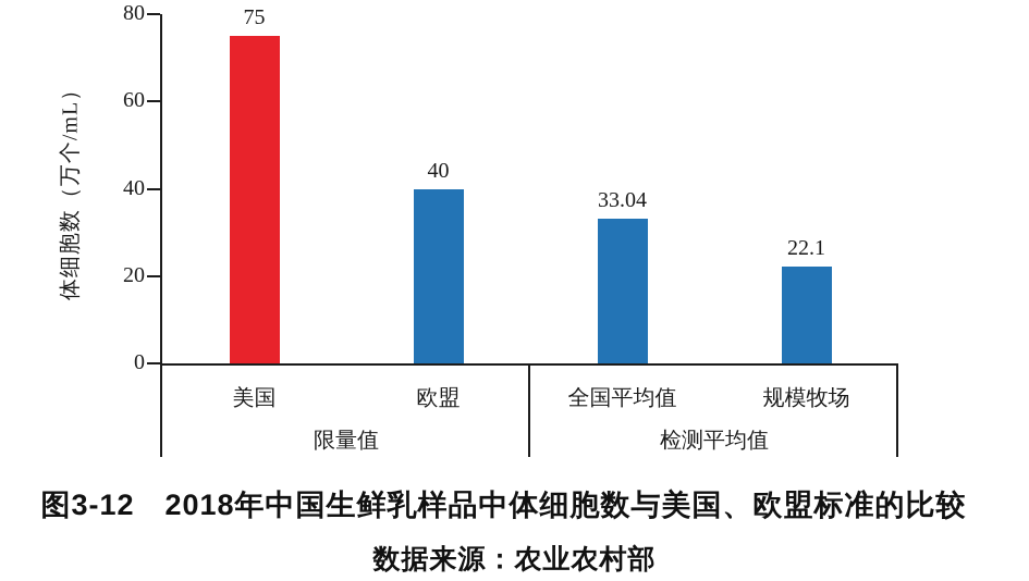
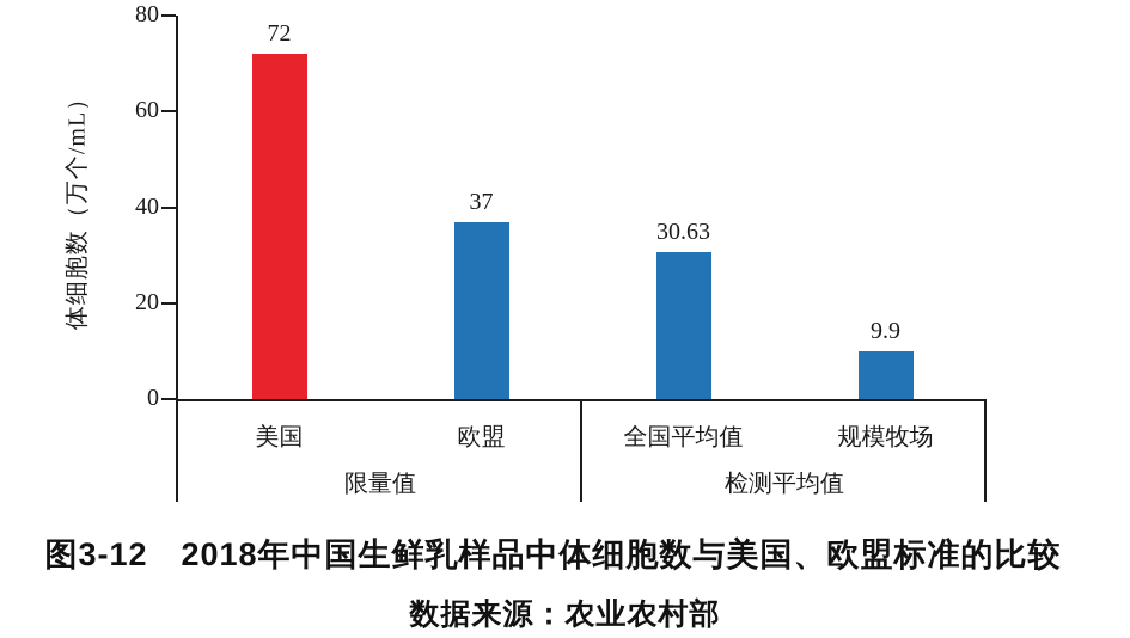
美国: 75 -> 72
欧盟: 40 -> 37
全国平均值: 33.04 -> 30.63
规模牧场: 22.1 -> 9.9
